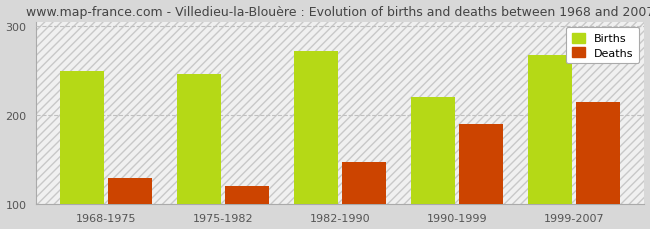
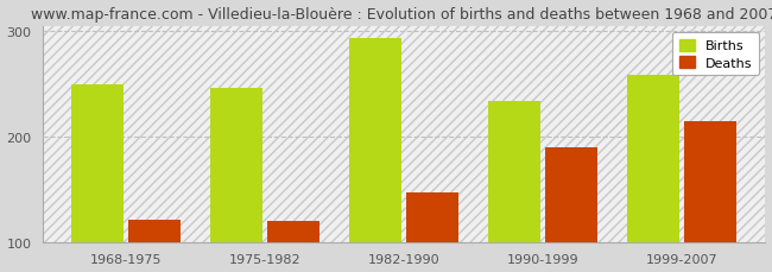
Deaths/1968-1975: 130 -> 122
Births/1982-1990: 272 -> 293
Births/1990-1999: 220 -> 234
Births/1999-2007: 268 -> 258
